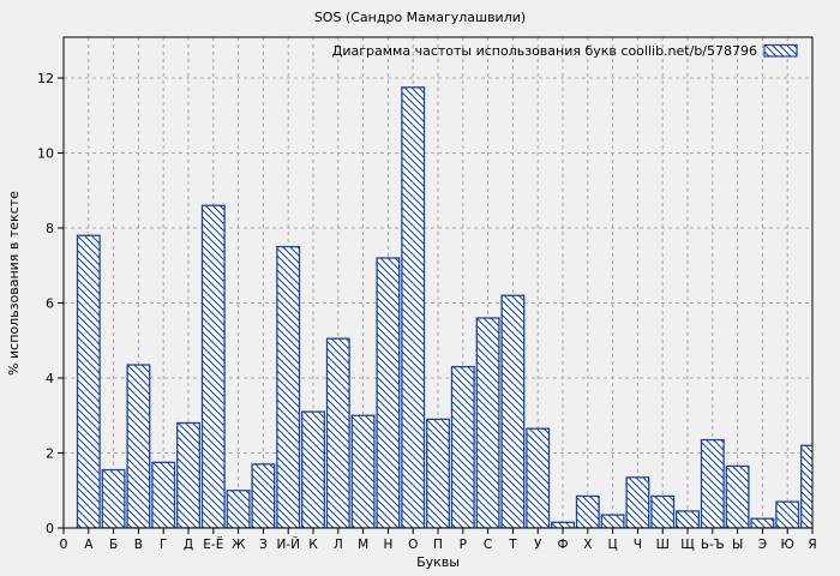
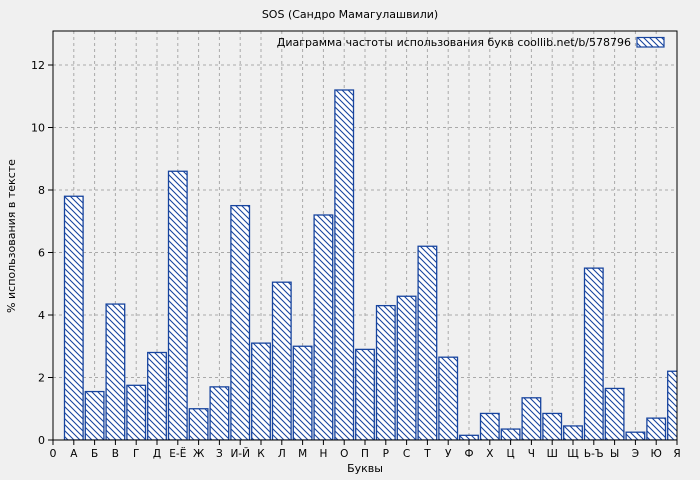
О: 11.8 -> 11.2
С: 5.6 -> 4.6
Ь-Ъ: 2.4 -> 5.5
